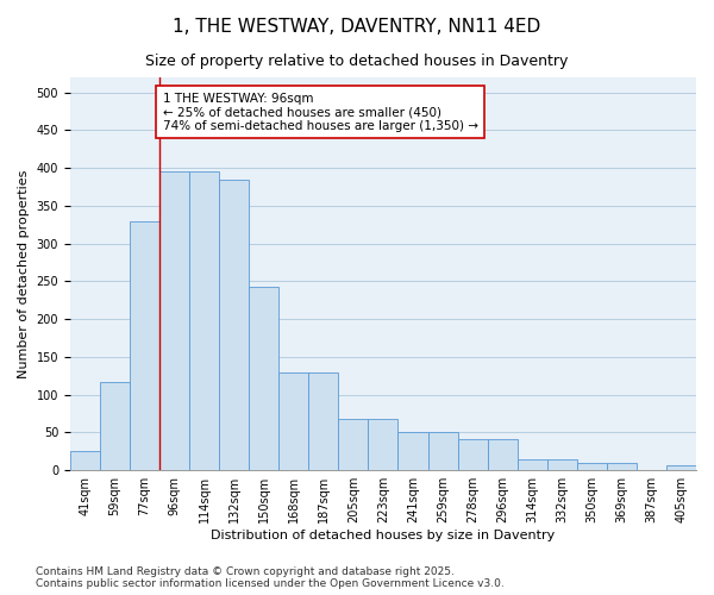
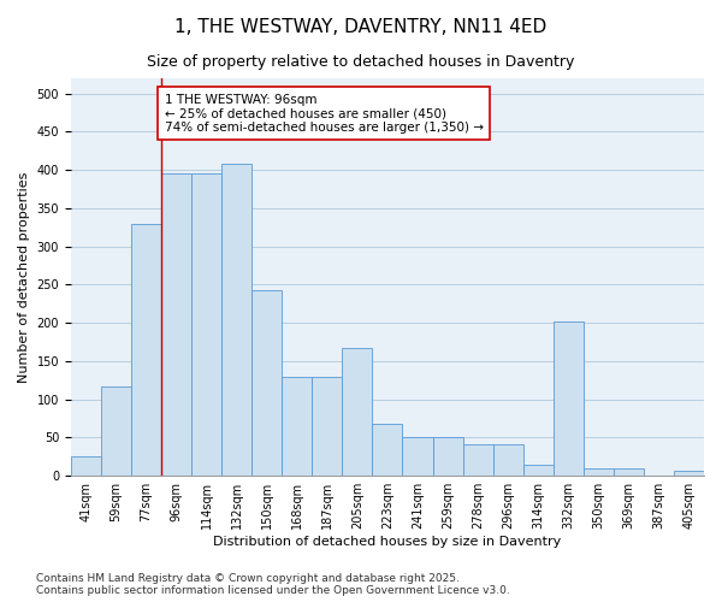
132sqm: 385 -> 408
205sqm: 68 -> 168
332sqm: 14 -> 202
